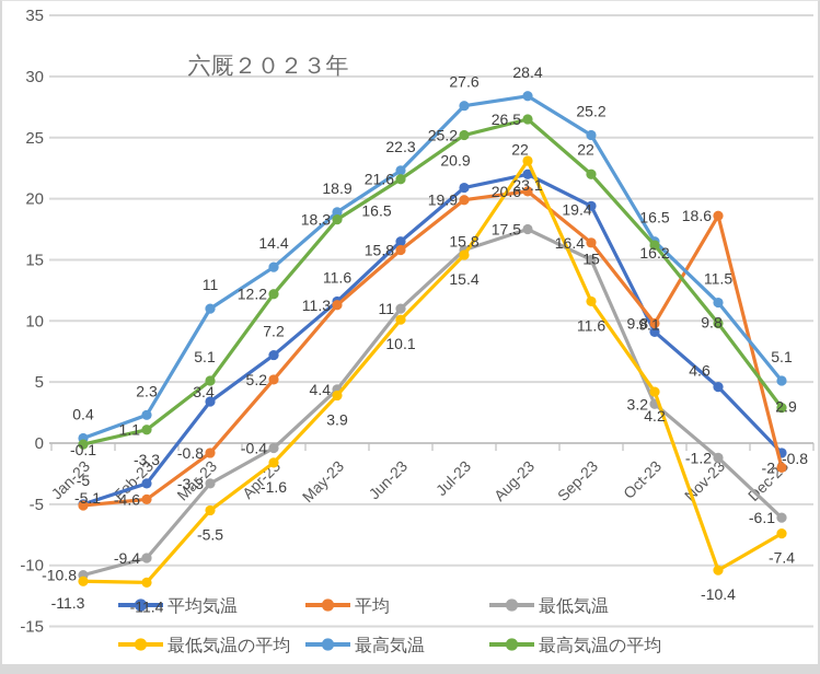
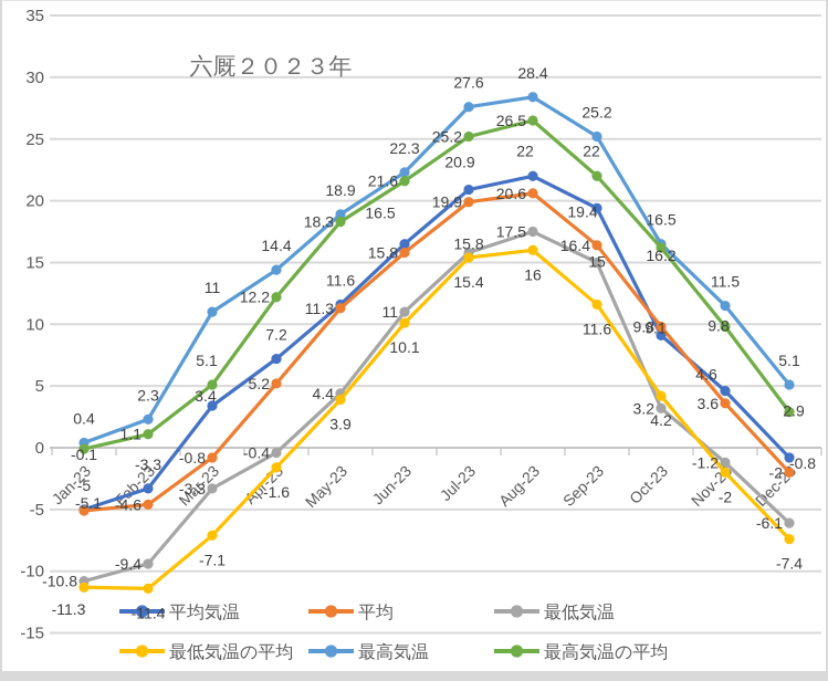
最低気温の平均/Mar-23: -5.5 -> -7.1
最低気温の平均/Aug-23: 23.1 -> 16
平均/Nov-23: 18.6 -> 3.6
最低気温の平均/Nov-23: -10.4 -> -2
